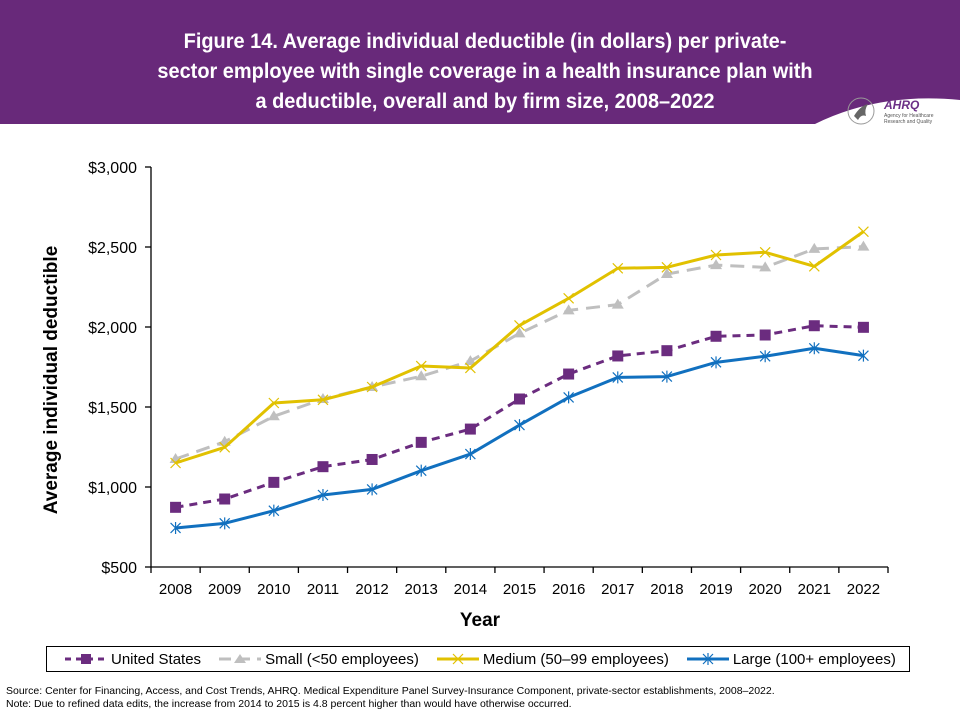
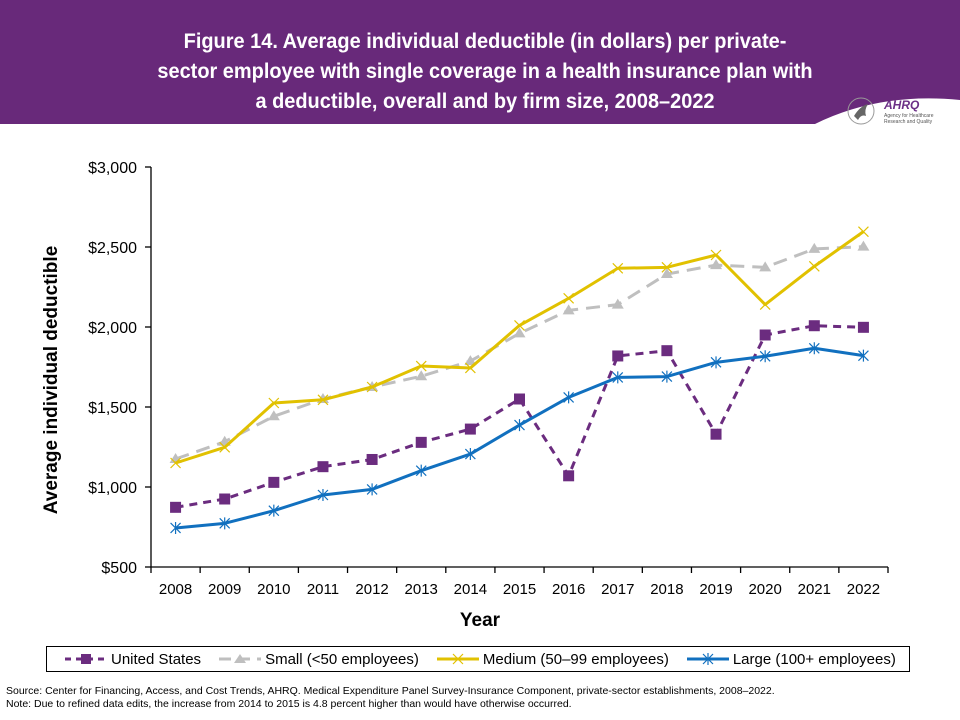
United States/2016: $1710 -> $1070
United States/2019: $1940 -> $1330
Medium (50–99 employees)/2020: $2470 -> $2140
